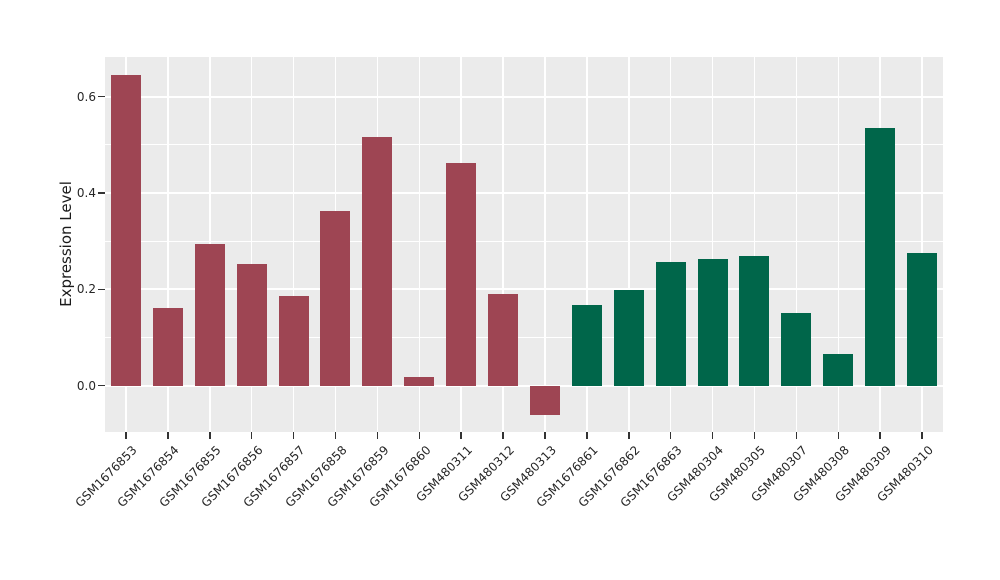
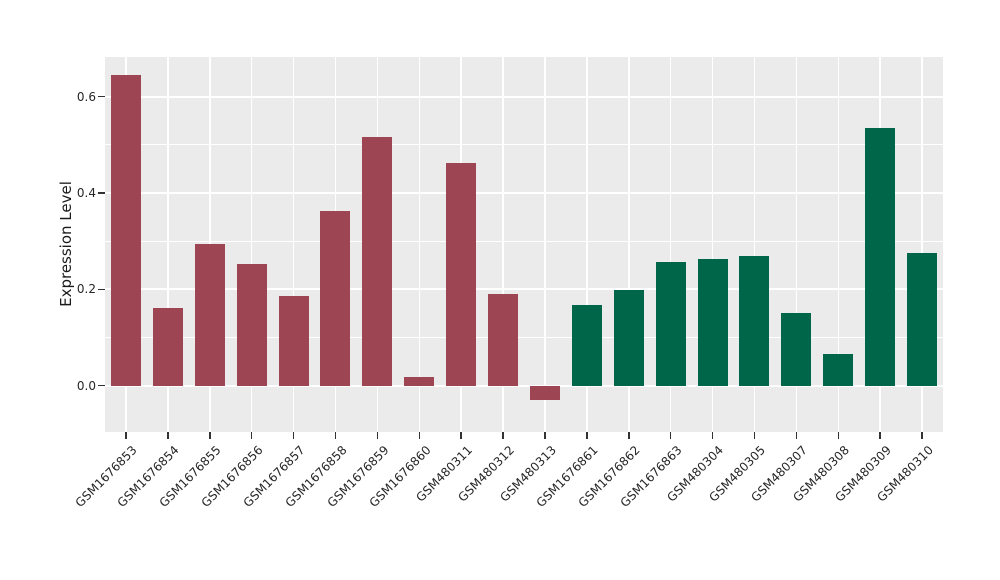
GSM480313: -0.06 -> -0.03
